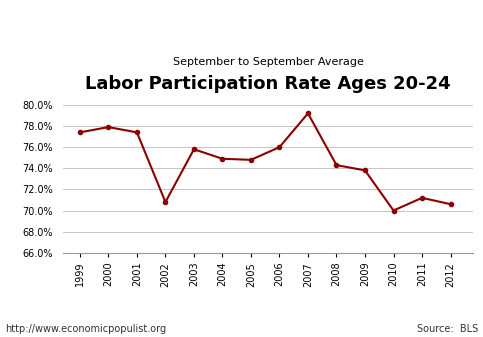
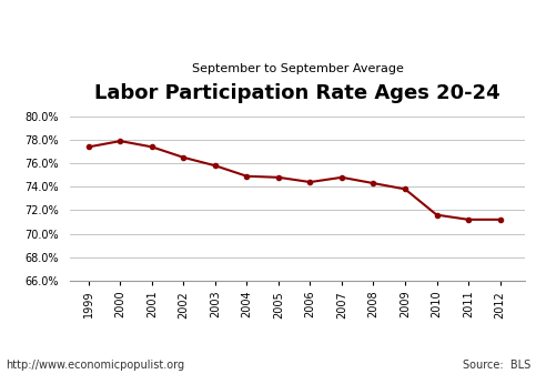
2002: 70.8% -> 76.5%
2006: 76.0% -> 74.4%
2007: 79.2% -> 74.8%
2010: 70.0% -> 71.6%
2012: 70.6% -> 71.2%
